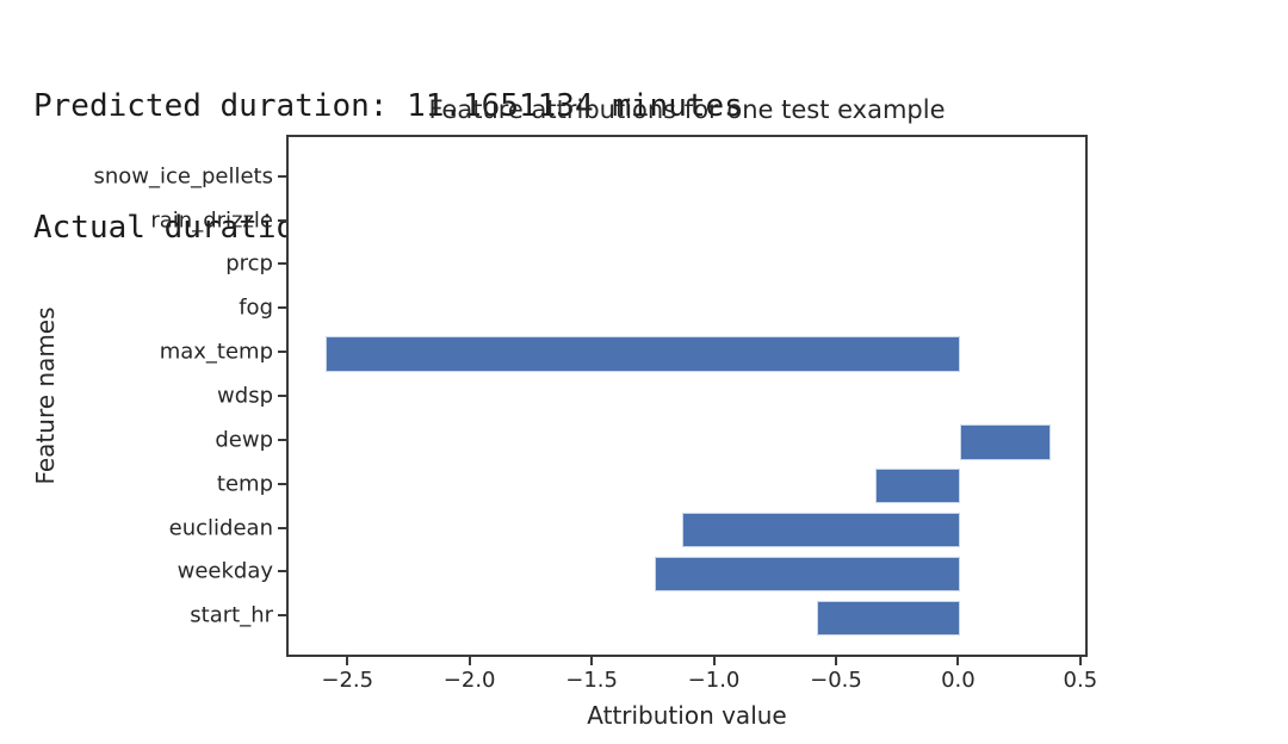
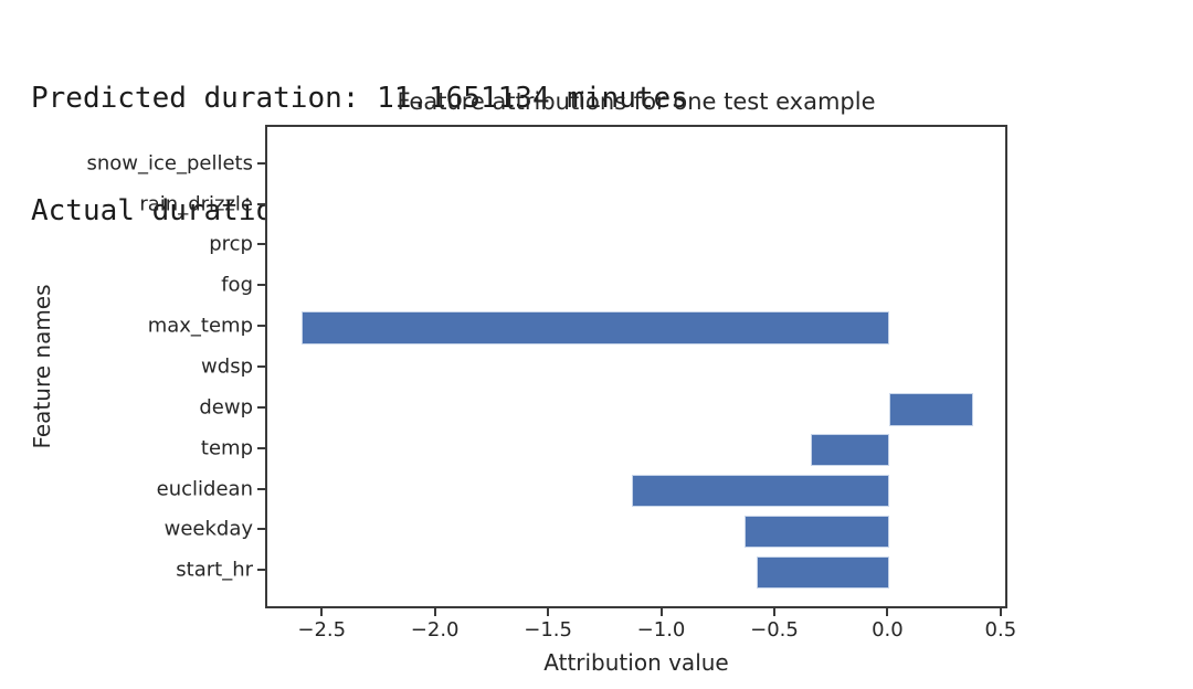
weekday: -1.25 -> -0.64
